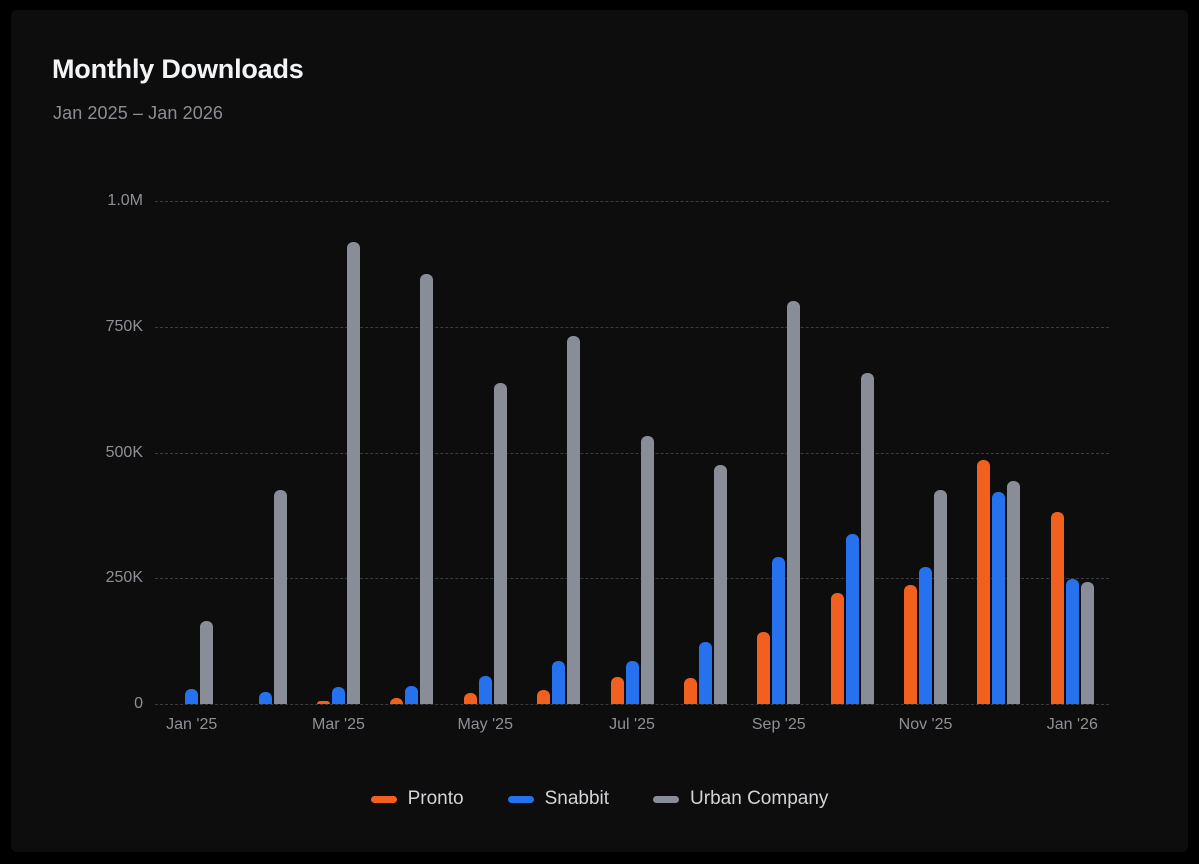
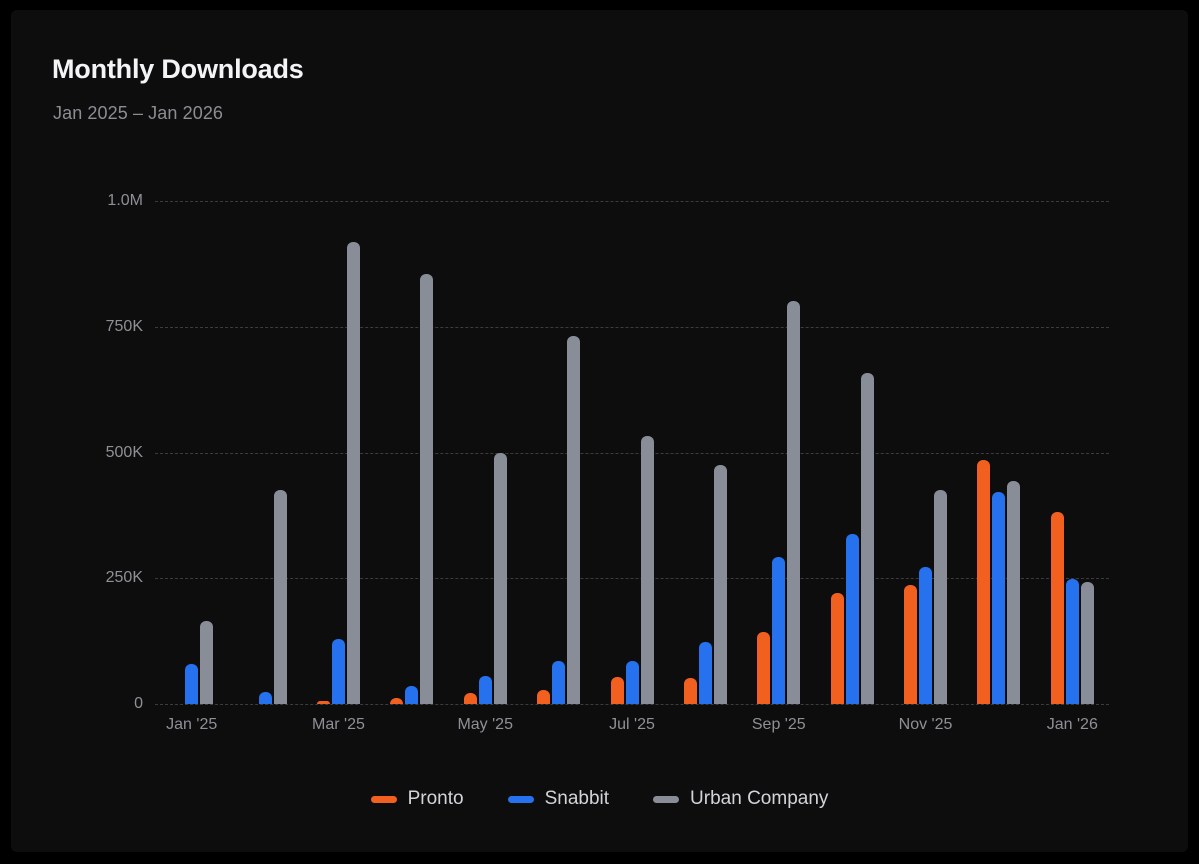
Snabbit/Jan '25: 30K -> 80K
Snabbit/Mar '25: 30K -> 130K
Urban Company/May '25: 640K -> 500K
